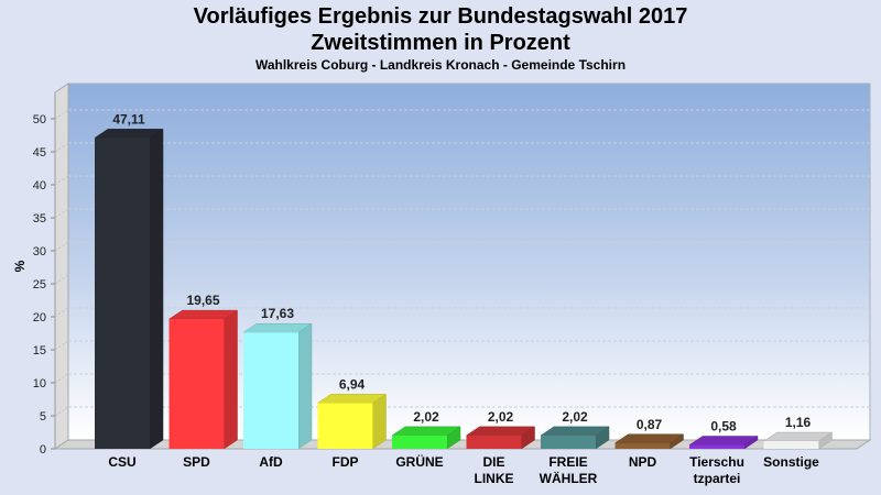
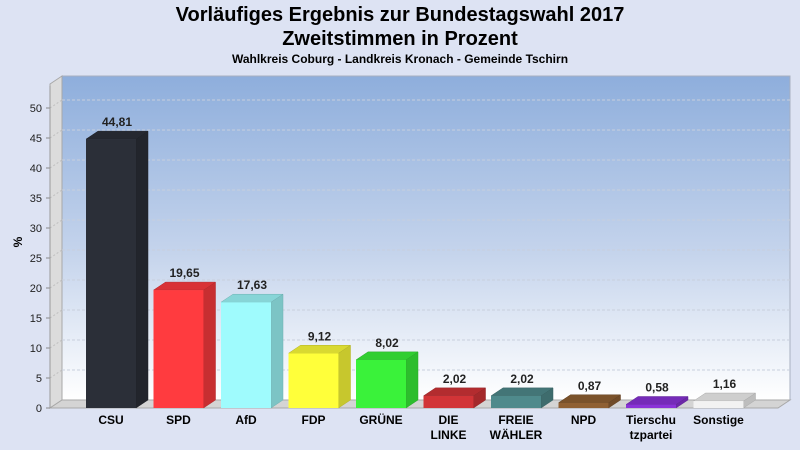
CSU: 47,11 -> 44,81
FDP: 6,94 -> 9,12
GRÜNE: 2,02 -> 8,02
